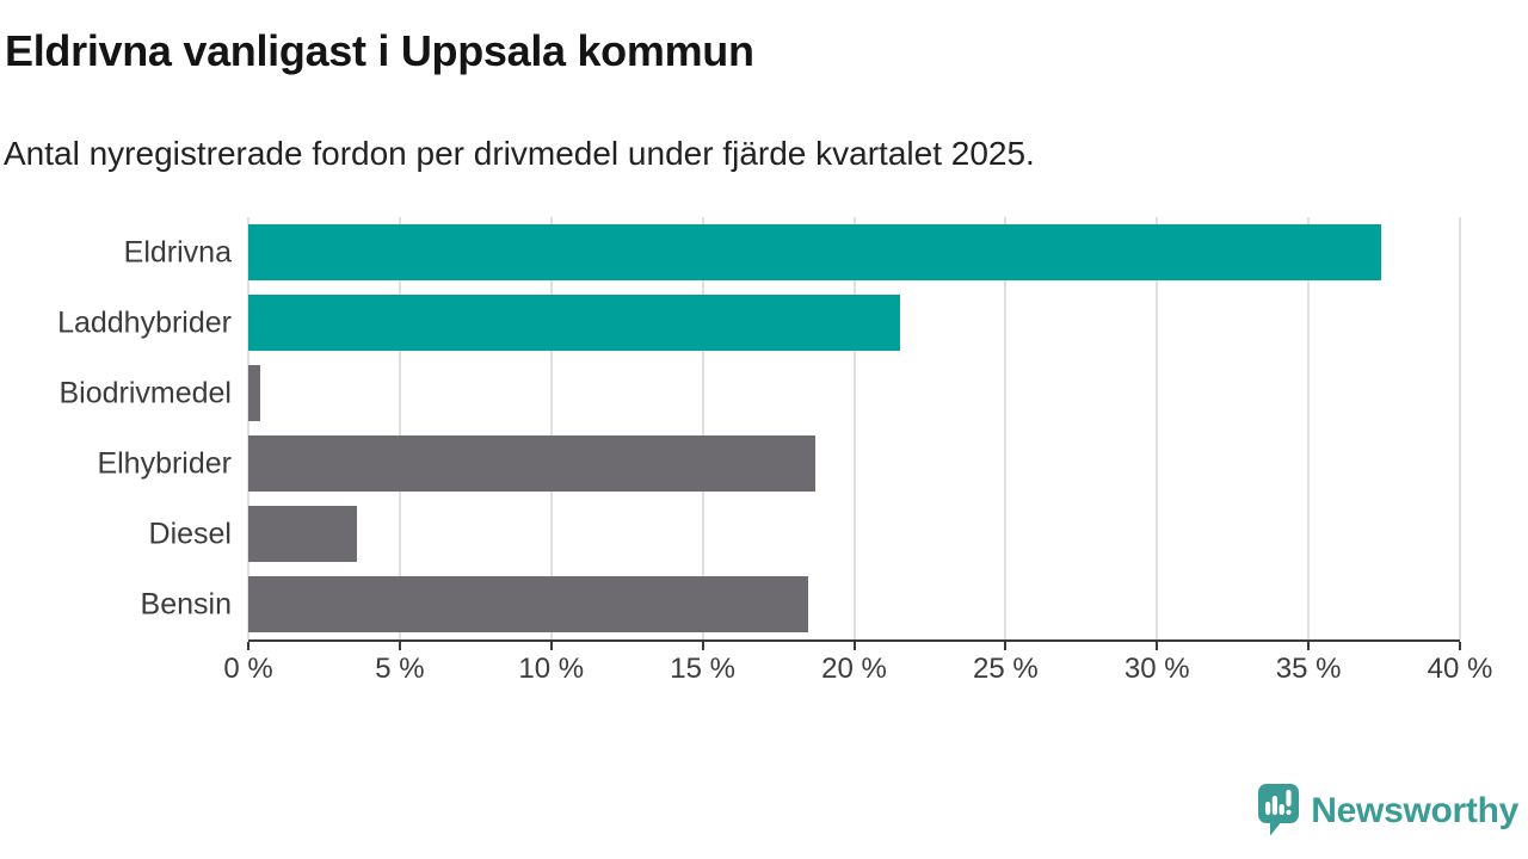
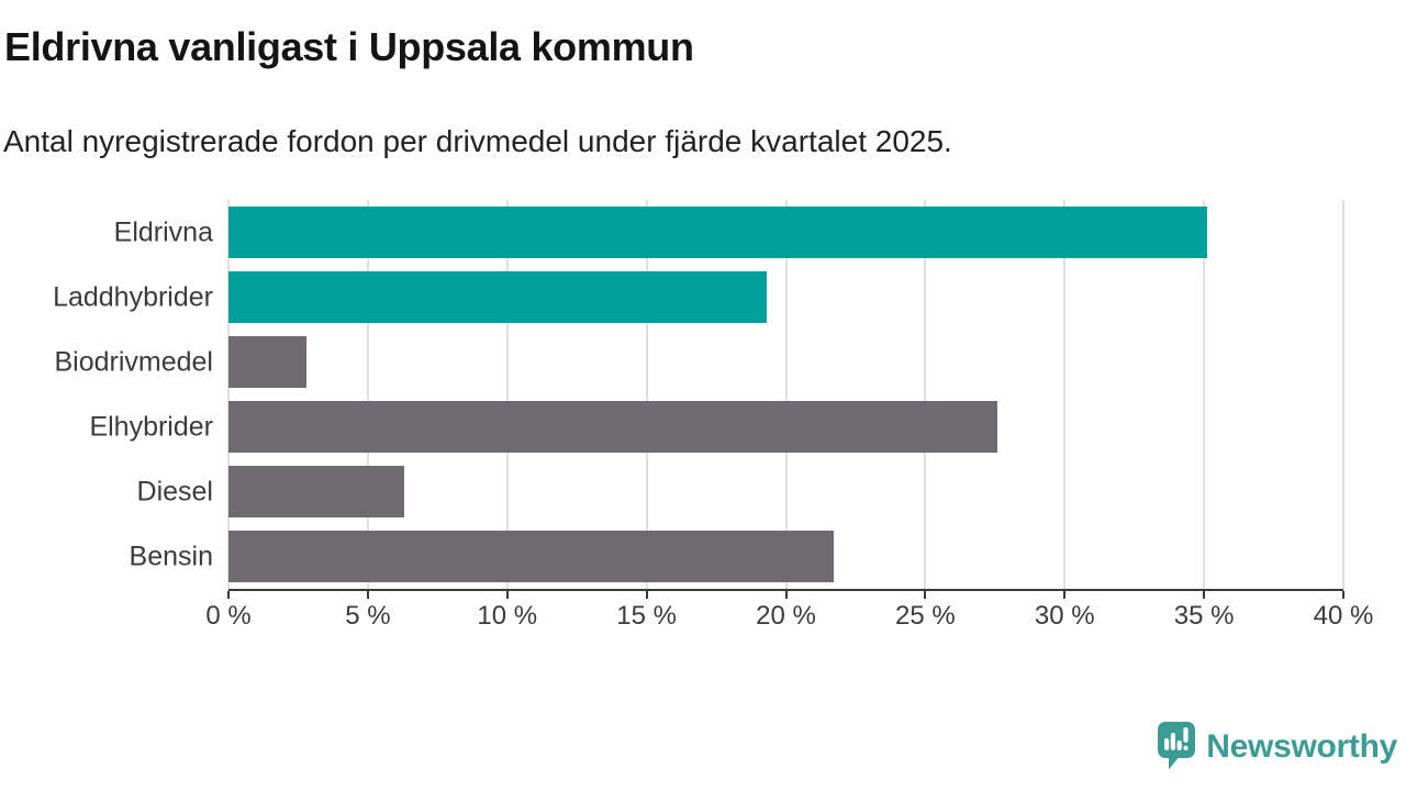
Eldrivna: 37.4% -> 35.1%
Laddhybrider: 21.5% -> 19.3%
Biodrivmedel: 0.4% -> 2.8%
Elhybrider: 18.7% -> 27.6%
Diesel: 3.6% -> 6.3%
Bensin: 18.5% -> 21.7%
